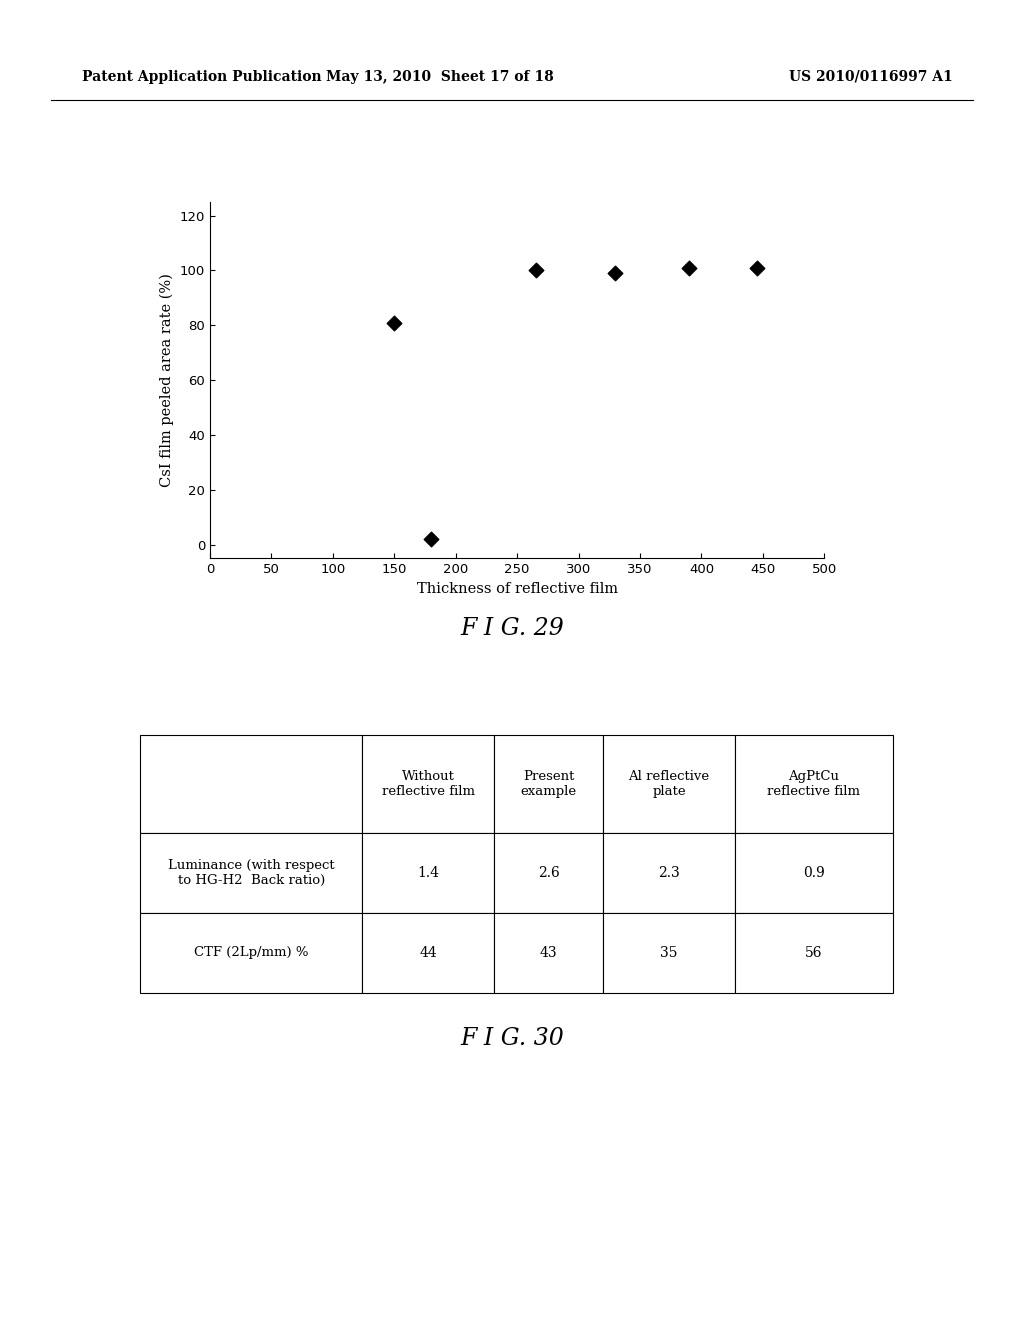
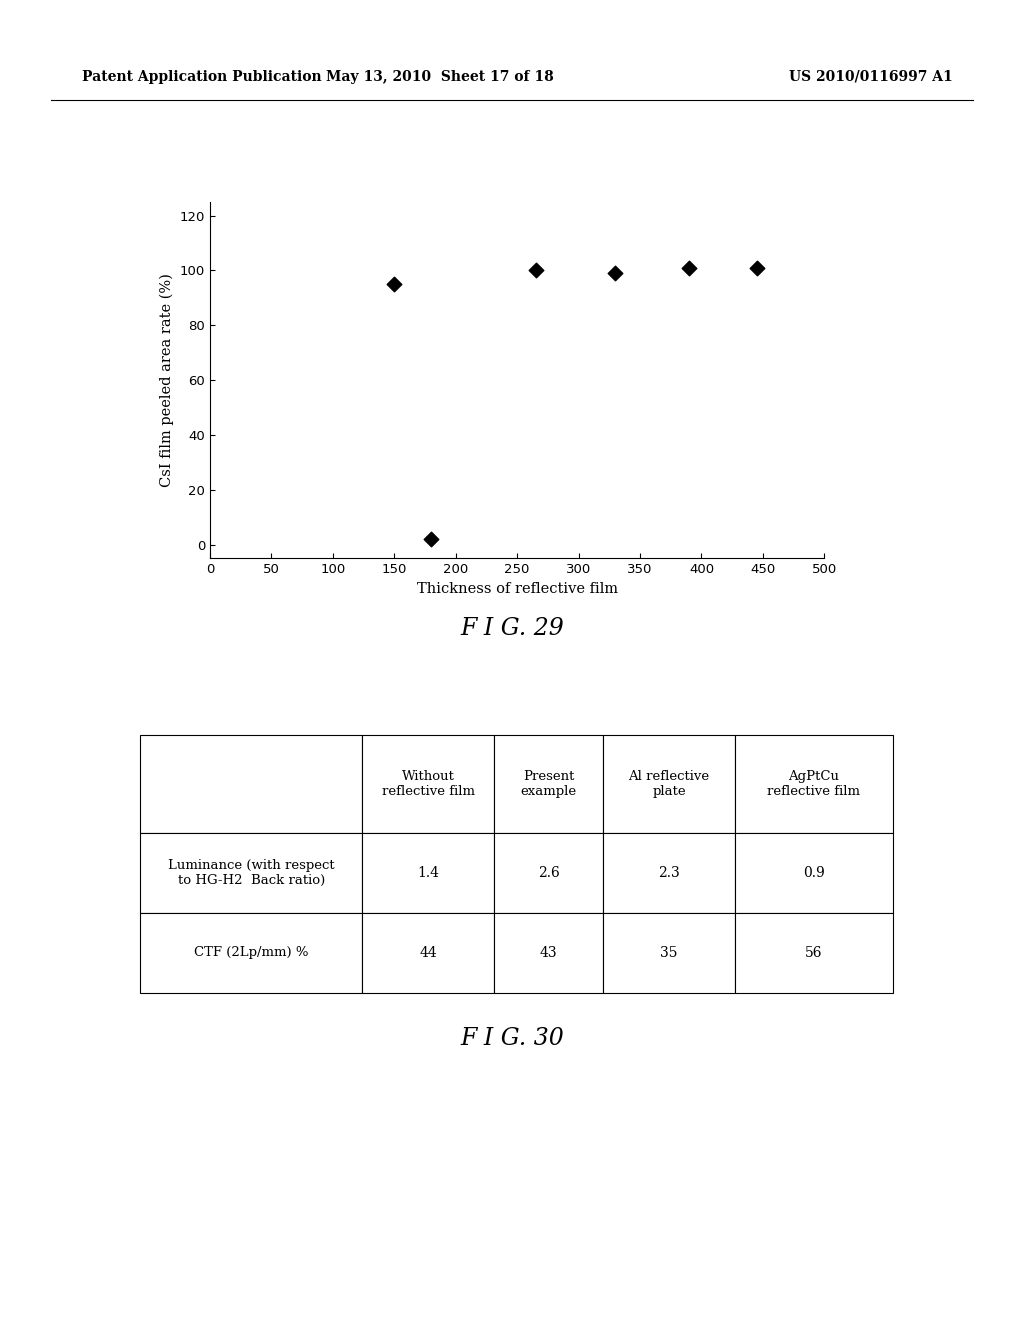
150: 81 -> 95
